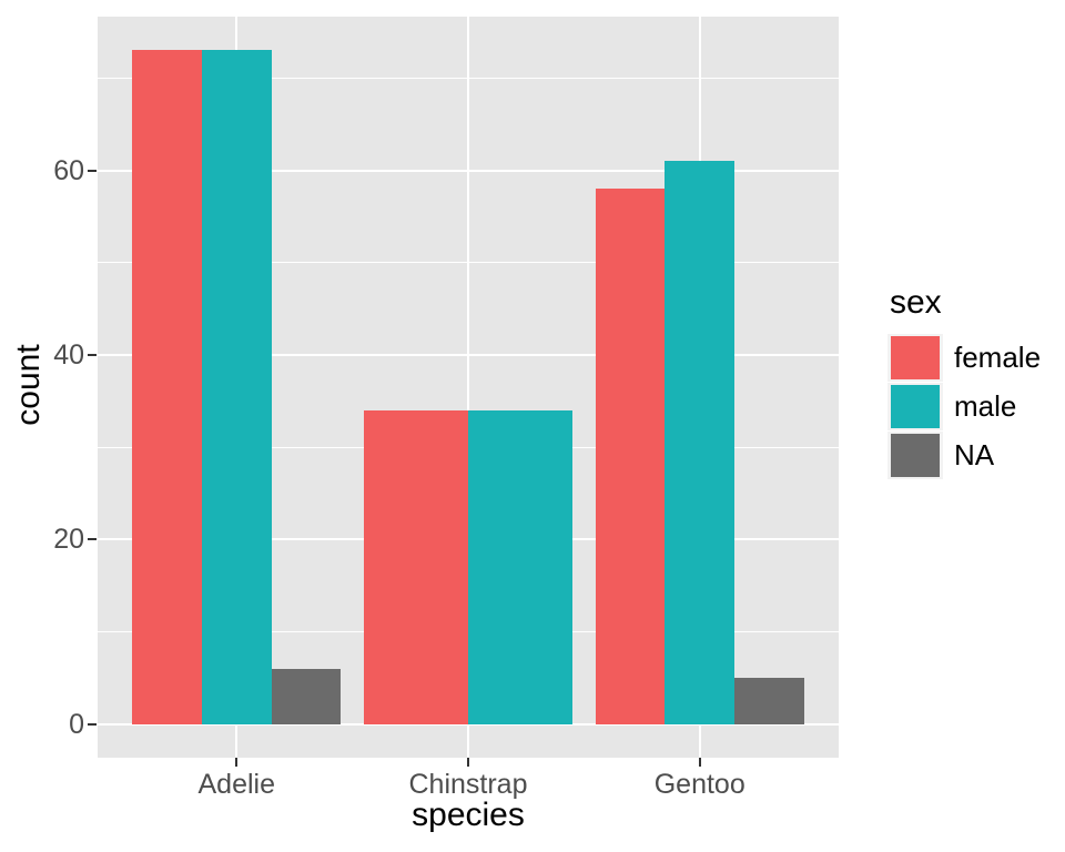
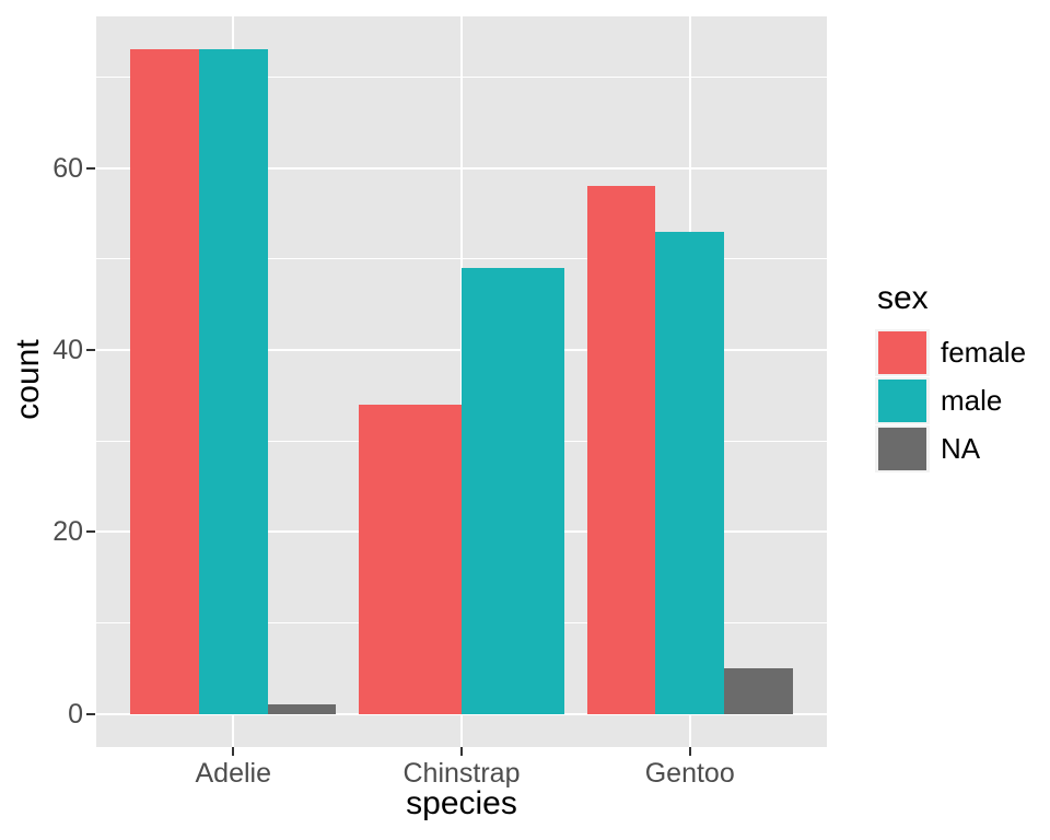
NA/Adelie: 6 -> 1
male/Chinstrap: 34 -> 49
male/Gentoo: 61 -> 53
